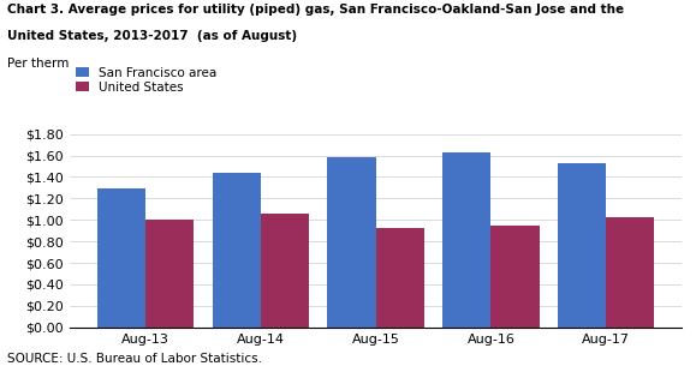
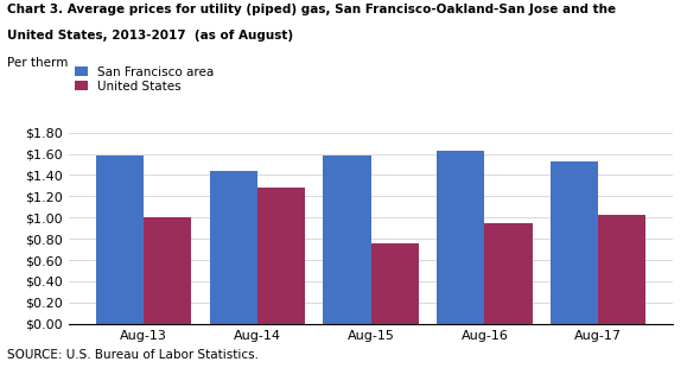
San Francisco area/Aug-13: $1.29 -> $1.58
United States/Aug-14: $1.06 -> $1.28
United States/Aug-15: $0.93 -> $0.76
